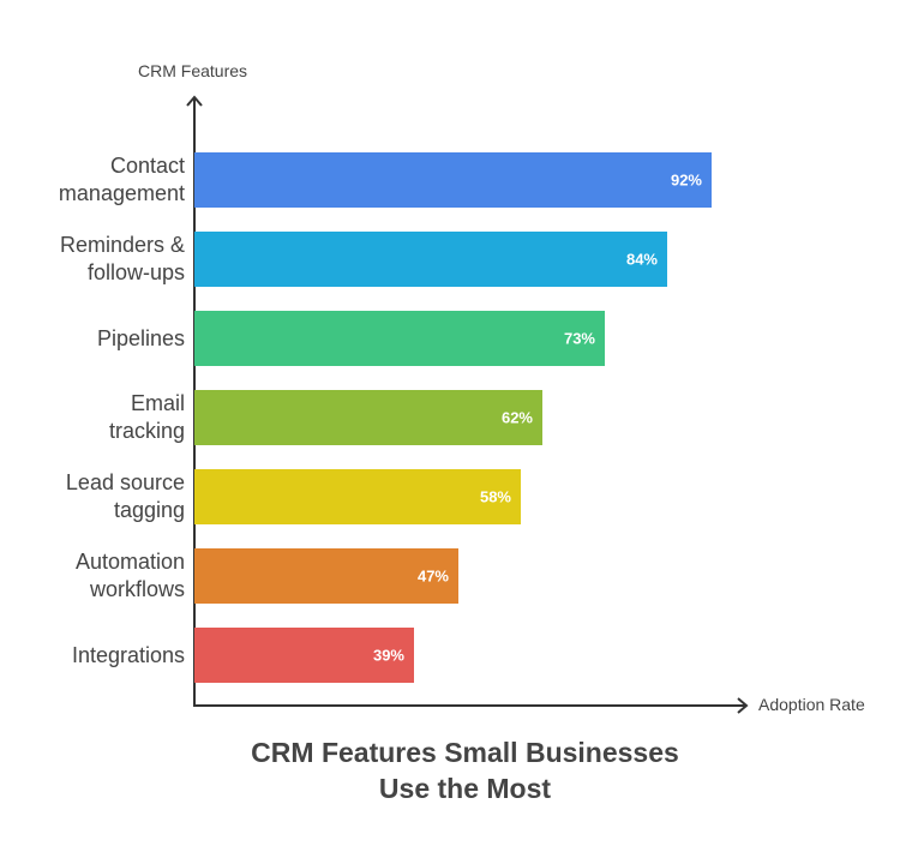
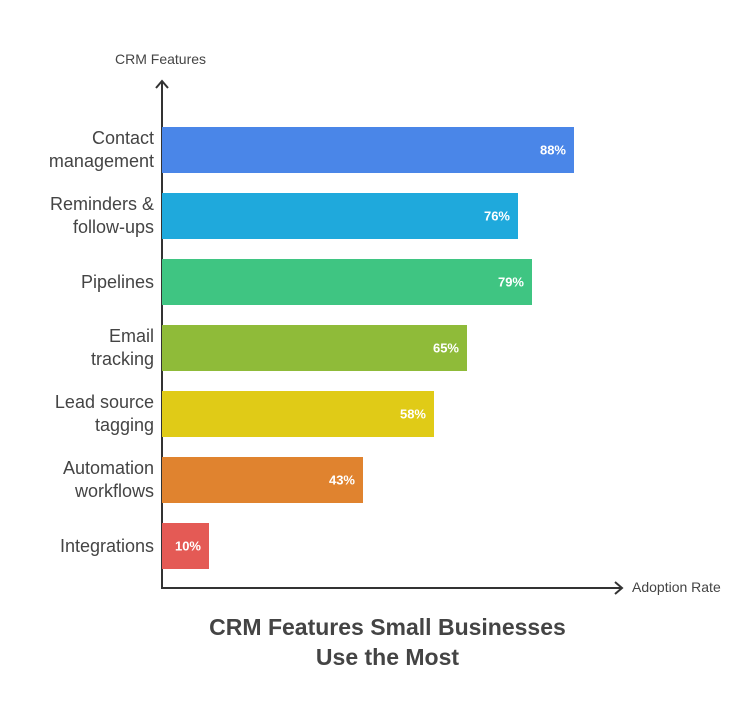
Contact management: 92% -> 88%
Reminders & follow-ups: 84% -> 76%
Pipelines: 73% -> 79%
Email tracking: 62% -> 65%
Automation workflows: 47% -> 43%
Integrations: 39% -> 10%
